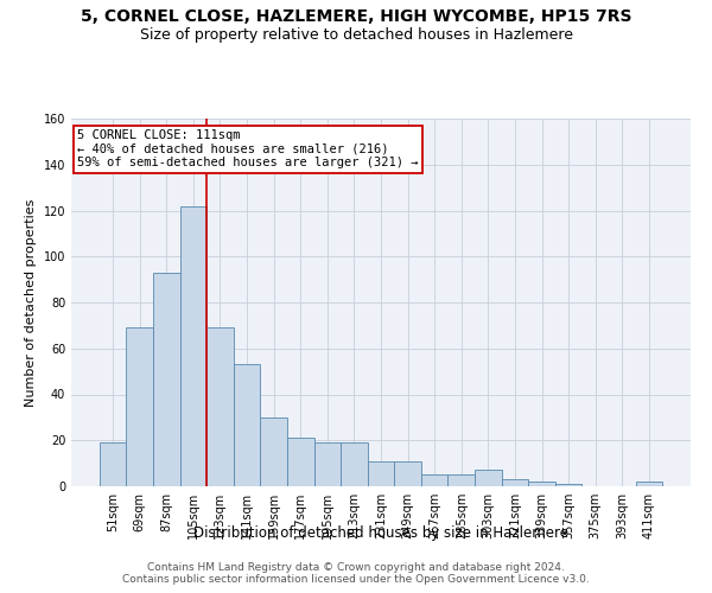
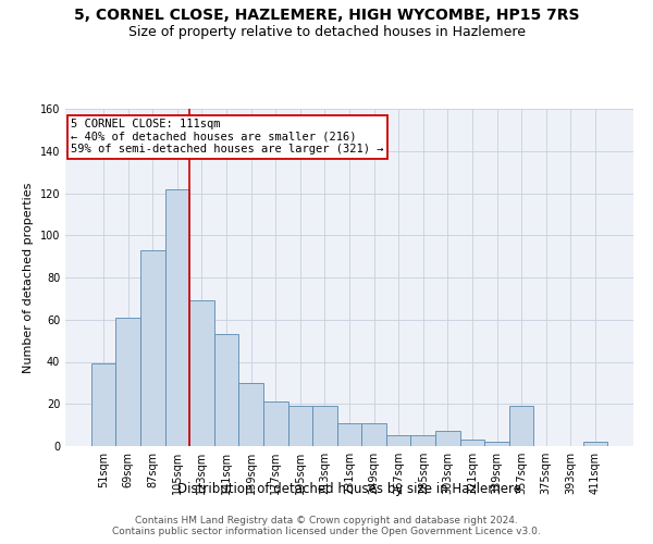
51sqm: 19 -> 39
69sqm: 69 -> 61
357sqm: 1 -> 19
